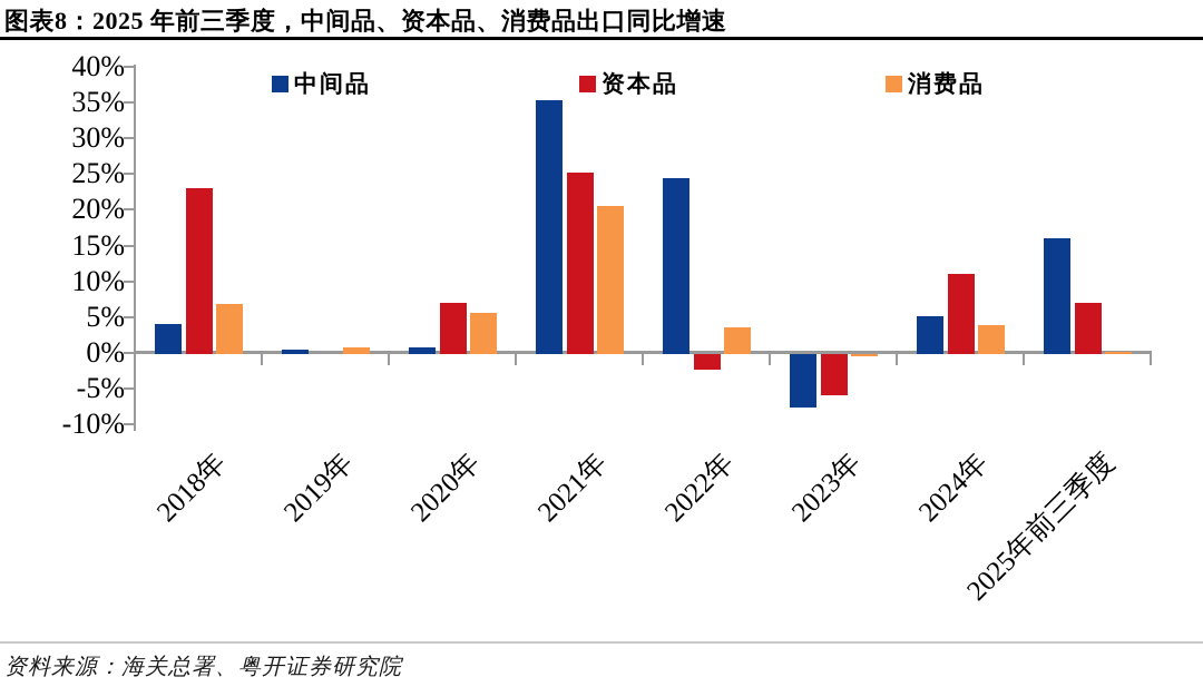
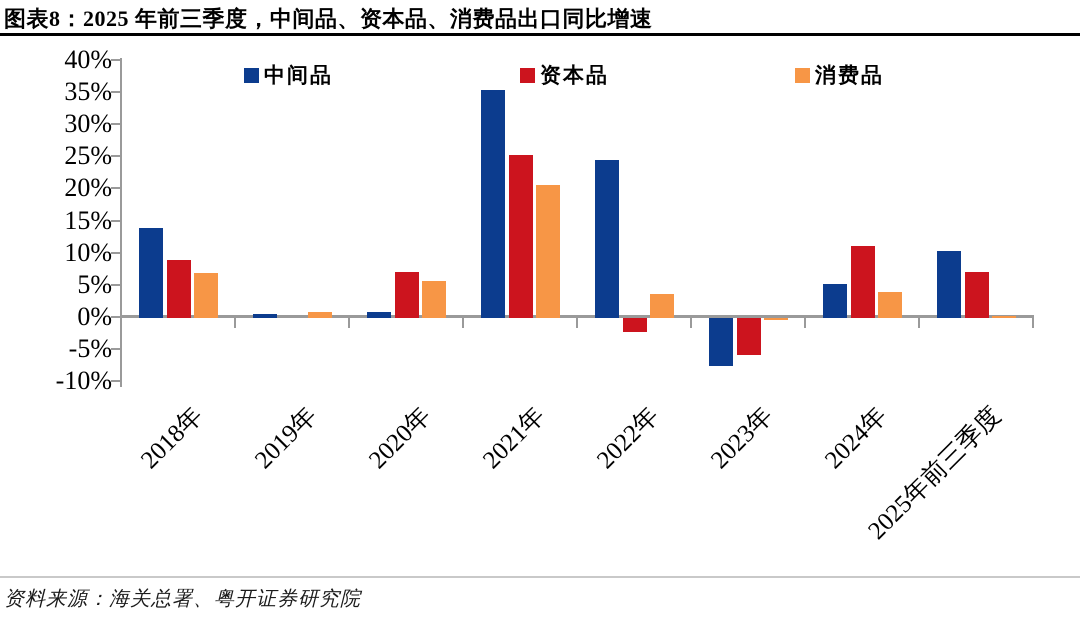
中间品/2018年: 4% -> 14%
资本品/2018年: 23% -> 9%
中间品/2025年前三季度: 16% -> 10%
